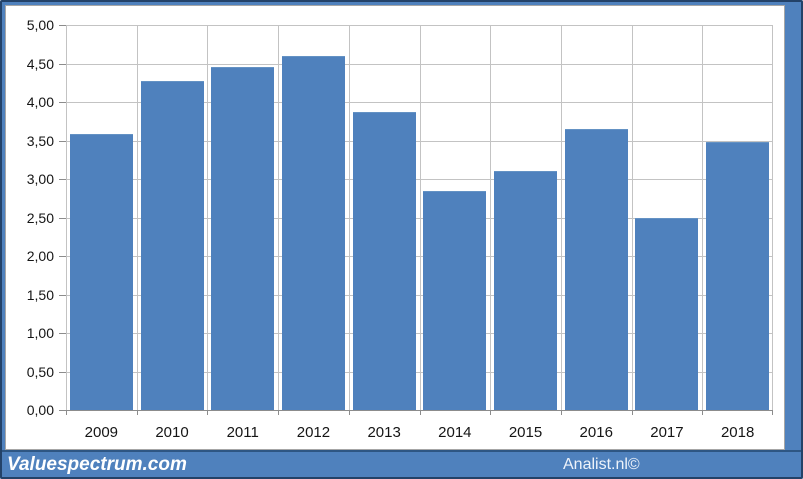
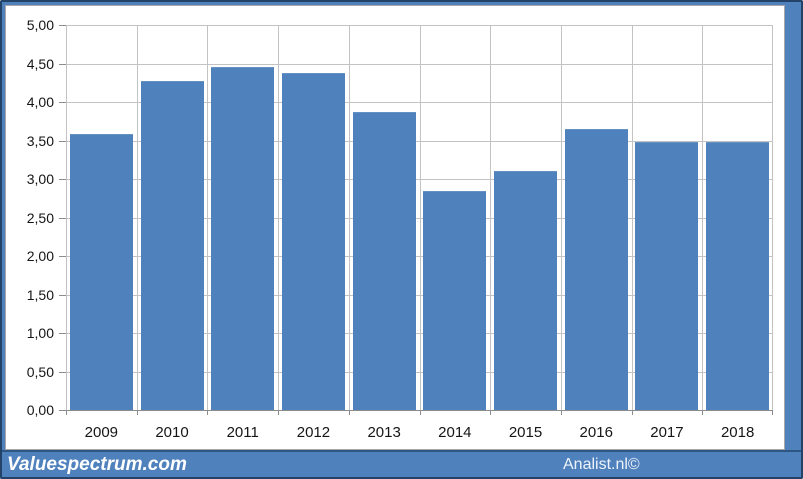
2012: 4,6 -> 4,4
2017: 2,5 -> 3,5
